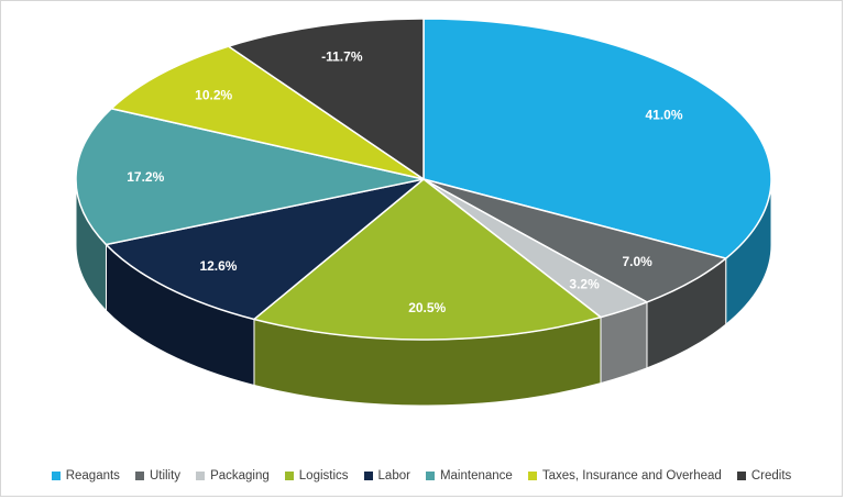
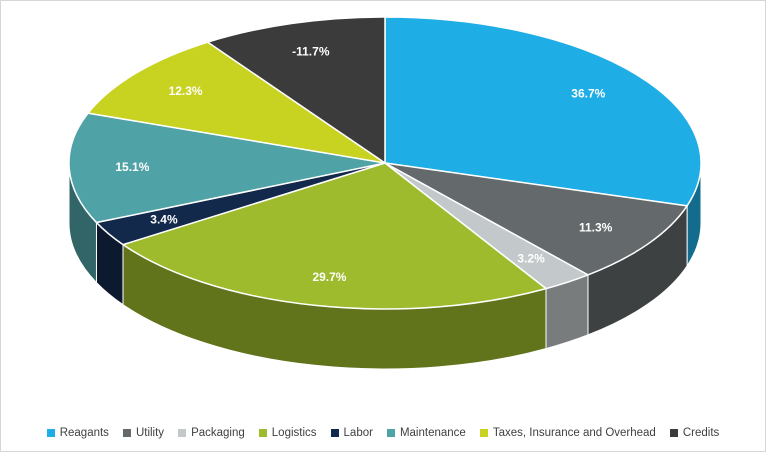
Reagants: 41.0% -> 36.7%
Utility: 7.0% -> 11.3%
Logistics: 20.5% -> 29.7%
Labor: 12.6% -> 3.4%
Maintenance: 17.2% -> 15.1%
Taxes, Insurance and Overhead: 10.2% -> 12.3%
